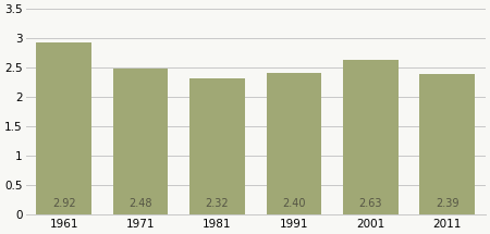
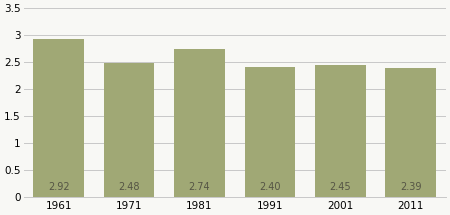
1981: 2.32 -> 2.74
2001: 2.63 -> 2.45
